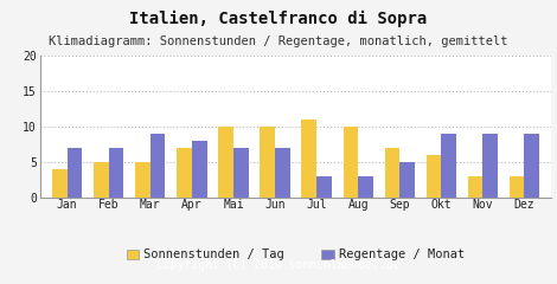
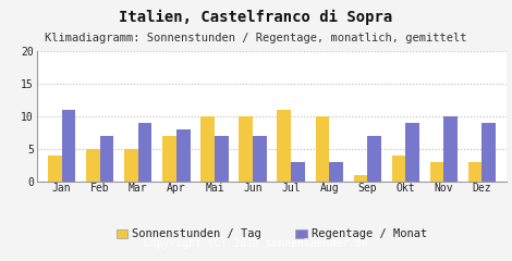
Regentage / Monat/Jan: 7 -> 11
Sonnenstunden / Tag/Sep: 7 -> 1
Regentage / Monat/Sep: 5 -> 7
Sonnenstunden / Tag/Okt: 6 -> 4
Regentage / Monat/Nov: 9 -> 10
